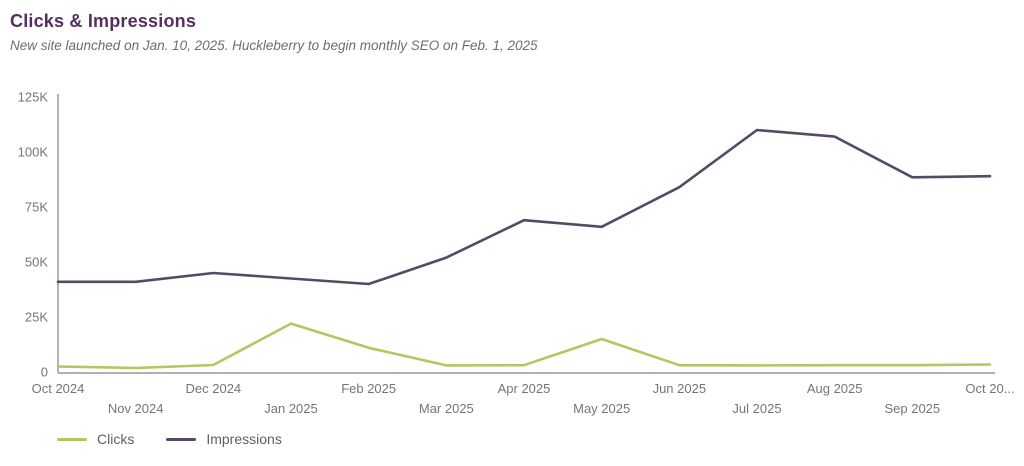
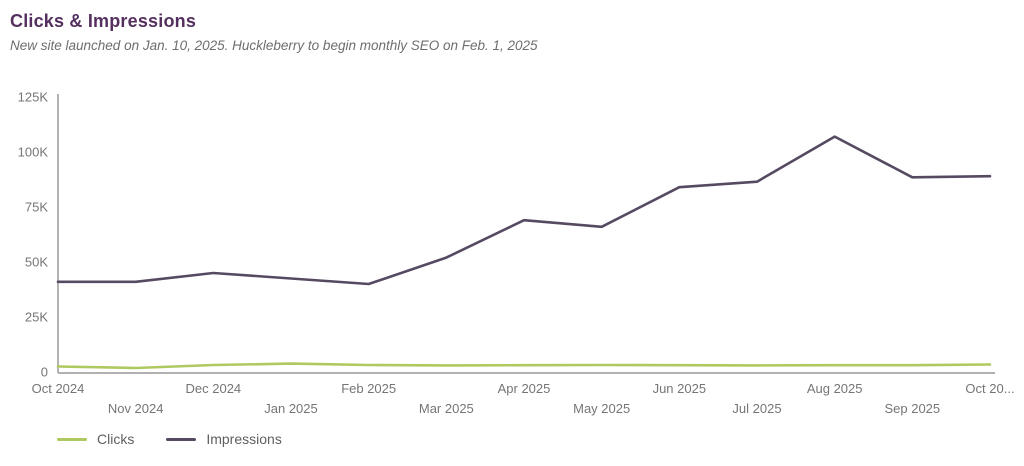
Clicks/Jan 2025: 22K -> 4K
Clicks/Feb 2025: 11K -> 3K
Clicks/May 2025: 15K -> 3K
Impressions/Jul 2025: 110K -> 86K
